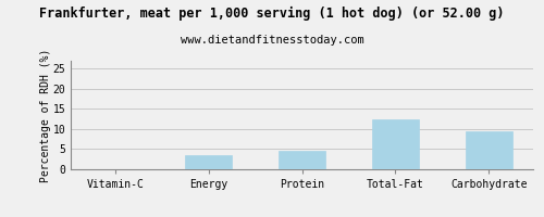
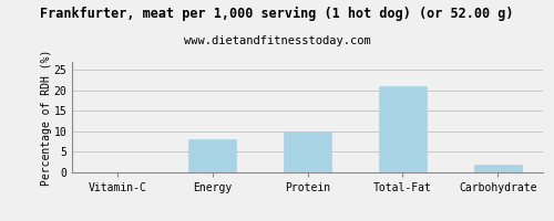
Energy: 3.5 -> 8.0
Protein: 4.5 -> 10.0
Total-Fat: 12.5 -> 21.0
Carbohydrate: 9.5 -> 1.8
